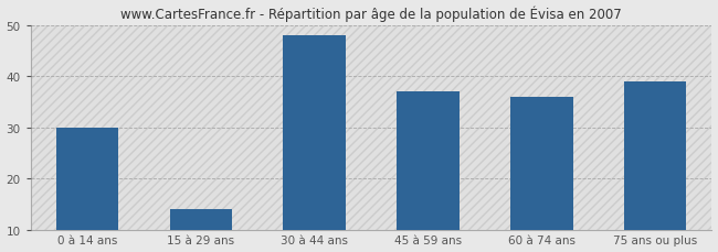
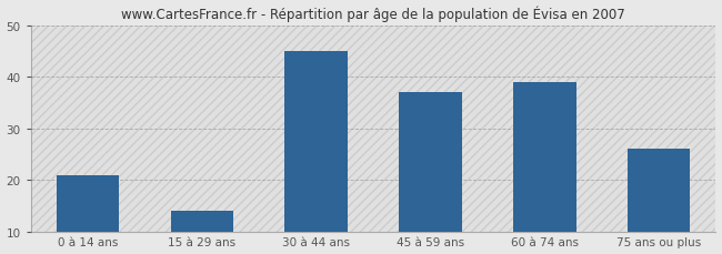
0 à 14 ans: 30 -> 21
30 à 44 ans: 48 -> 45
60 à 74 ans: 36 -> 39
75 ans ou plus: 39 -> 26
